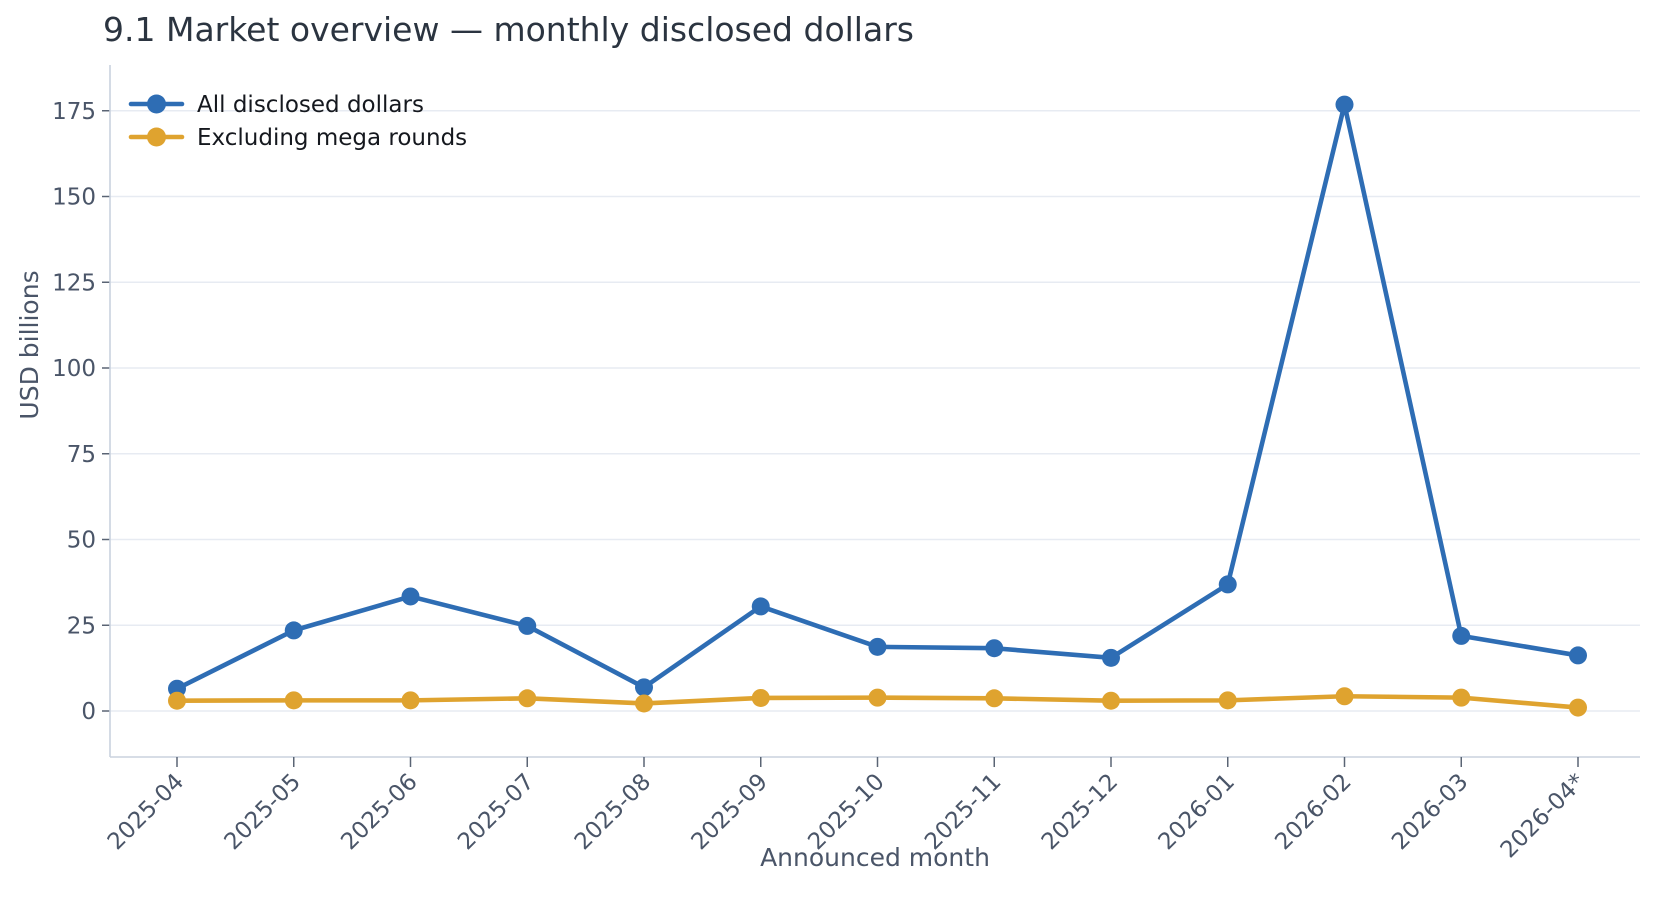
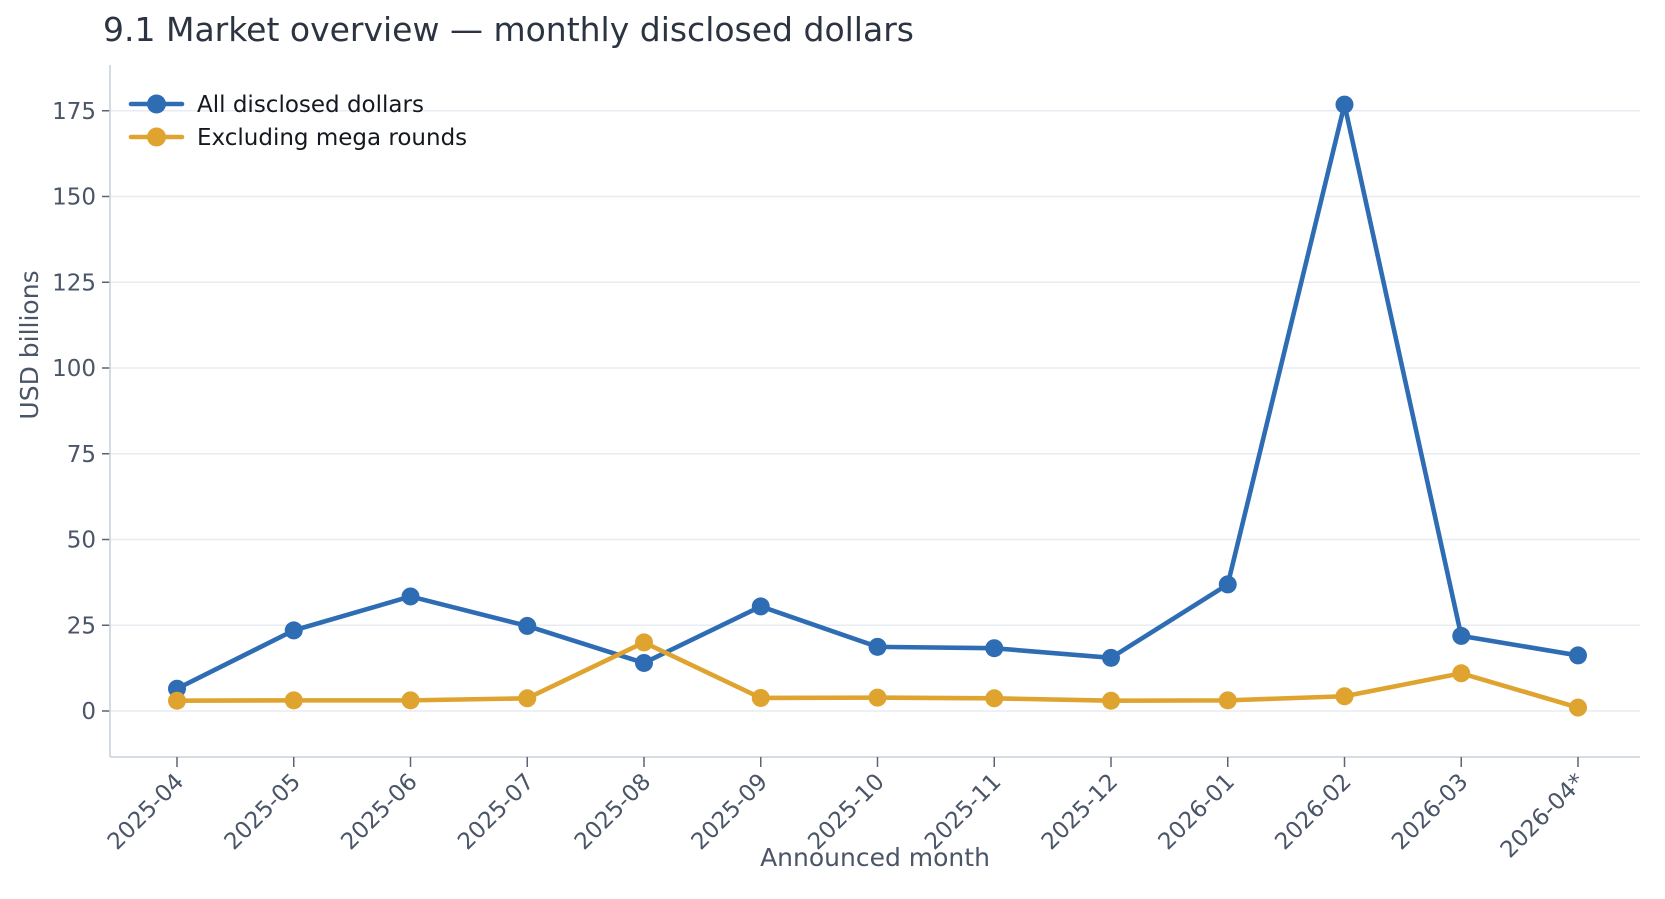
All disclosed dollars/2025-08: 7 -> 14
Excluding mega rounds/2025-08: 2 -> 20
Excluding mega rounds/2026-03: 4 -> 11
